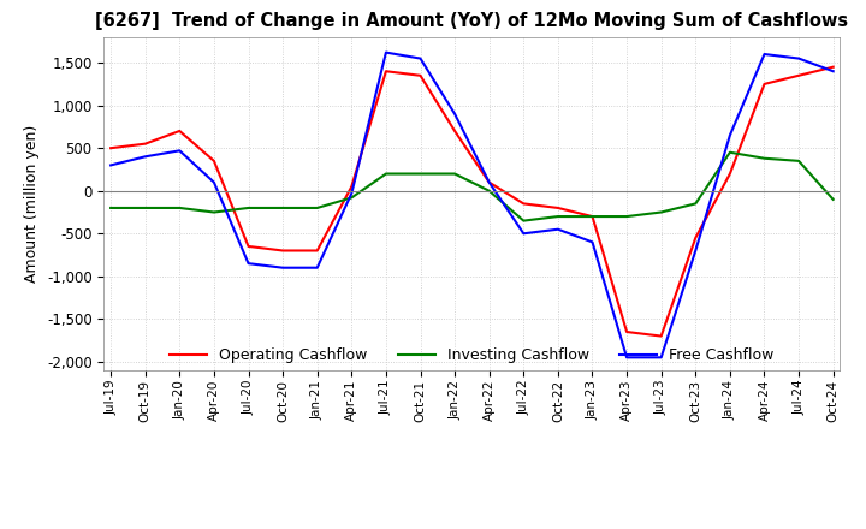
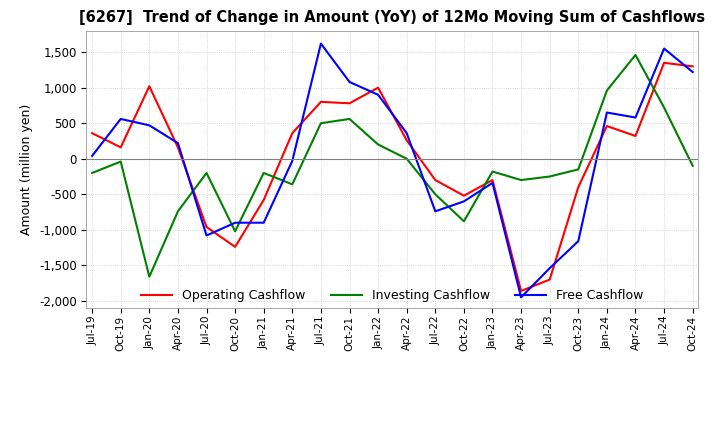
Operating Cashflow/Jul-19: 500 -> 360
Free Cashflow/Jul-19: 300 -> 40
Operating Cashflow/Oct-19: 550 -> 160
Investing Cashflow/Oct-19: -200 -> -40
Free Cashflow/Oct-19: 400 -> 560
Operating Cashflow/Jan-20: 700 -> 1,020
Investing Cashflow/Jan-20: -200 -> -1,660
Operating Cashflow/Apr-20: 350 -> 160
Investing Cashflow/Apr-20: -250 -> -740
Free Cashflow/Apr-20: 100 -> 220
Operating Cashflow/Jul-20: -650 -> -960
Free Cashflow/Jul-20: -850 -> -1,080
Operating Cashflow/Oct-20: -700 -> -1,240
Investing Cashflow/Oct-20: -200 -> -1,020
Operating Cashflow/Jan-21: -700 -> -580
Operating Cashflow/Apr-21: 50 -> 360
Investing Cashflow/Apr-21: -80 -> -360
Operating Cashflow/Jul-21: 1,400 -> 800
Investing Cashflow/Jul-21: 200 -> 500
Operating Cashflow/Oct-21: 1,350 -> 780
Investing Cashflow/Oct-21: 200 -> 560
Free Cashflow/Oct-21: 1,550 -> 1,080
Operating Cashflow/Jan-22: 700 -> 1,000
Operating Cashflow/Apr-22: 100 -> 260
Free Cashflow/Apr-22: 100 -> 360
Operating Cashflow/Jul-22: -150 -> -300
Investing Cashflow/Jul-22: -350 -> -500
Free Cashflow/Jul-22: -500 -> -740
Operating Cashflow/Oct-22: -200 -> -520
Investing Cashflow/Oct-22: -300 -> -880
Free Cashflow/Oct-22: -450 -> -600
Investing Cashflow/Jan-23: -300 -> -180
Free Cashflow/Jan-23: -600 -> -340
Operating Cashflow/Apr-23: -1,650 -> -1,860
Free Cashflow/Jul-23: -1,950 -> -1,540
Operating Cashflow/Oct-23: -550 -> -400
Free Cashflow/Oct-23: -700 -> -1,160
Operating Cashflow/Jan-24: 200 -> 460
Investing Cashflow/Jan-24: 450 -> 960
Operating Cashflow/Apr-24: 1,250 -> 320
Investing Cashflow/Apr-24: 380 -> 1,460
Free Cashflow/Apr-24: 1,600 -> 580
Investing Cashflow/Jul-24: 350 -> 720
Operating Cashflow/Oct-24: 1,450 -> 1,300
Free Cashflow/Oct-24: 1,400 -> 1,220
